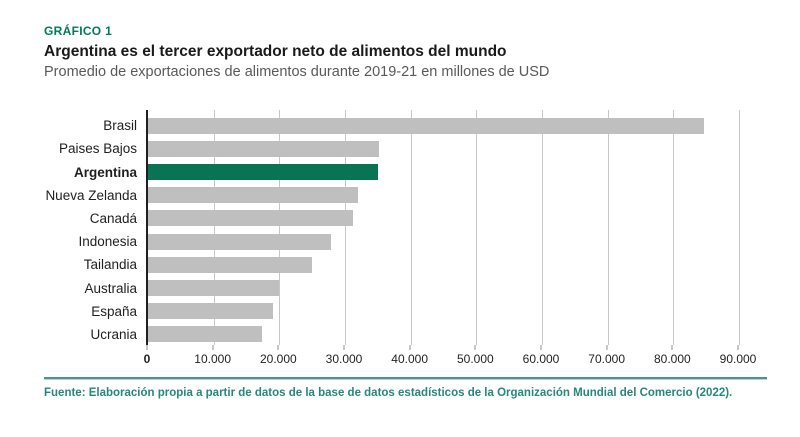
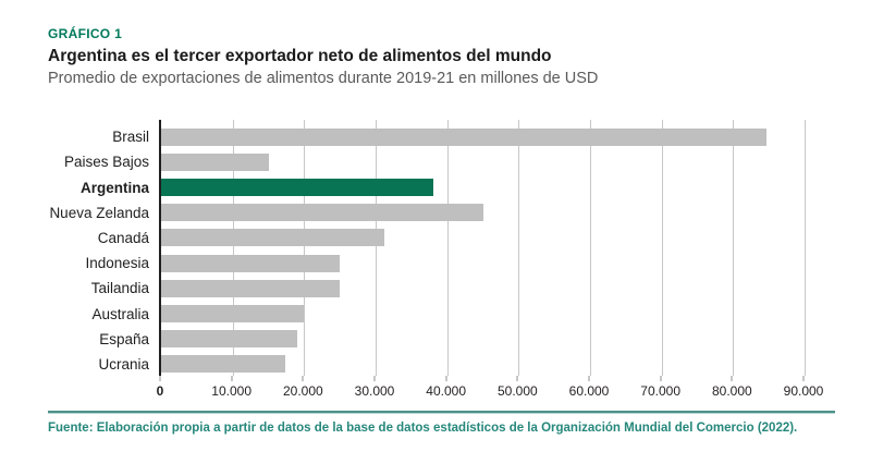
Paises Bajos: 35000 -> 15000
Argentina: 35000 -> 38000
Nueva Zelanda: 32000 -> 45000
Indonesia: 28000 -> 25000
